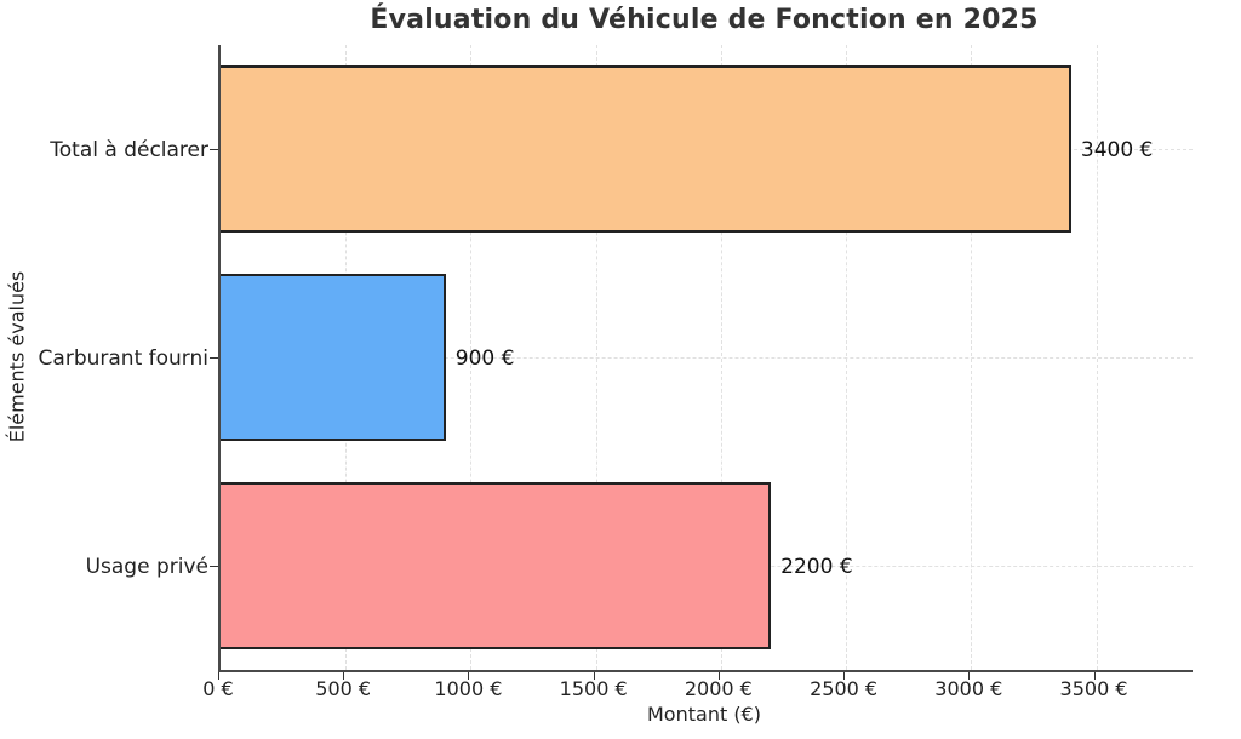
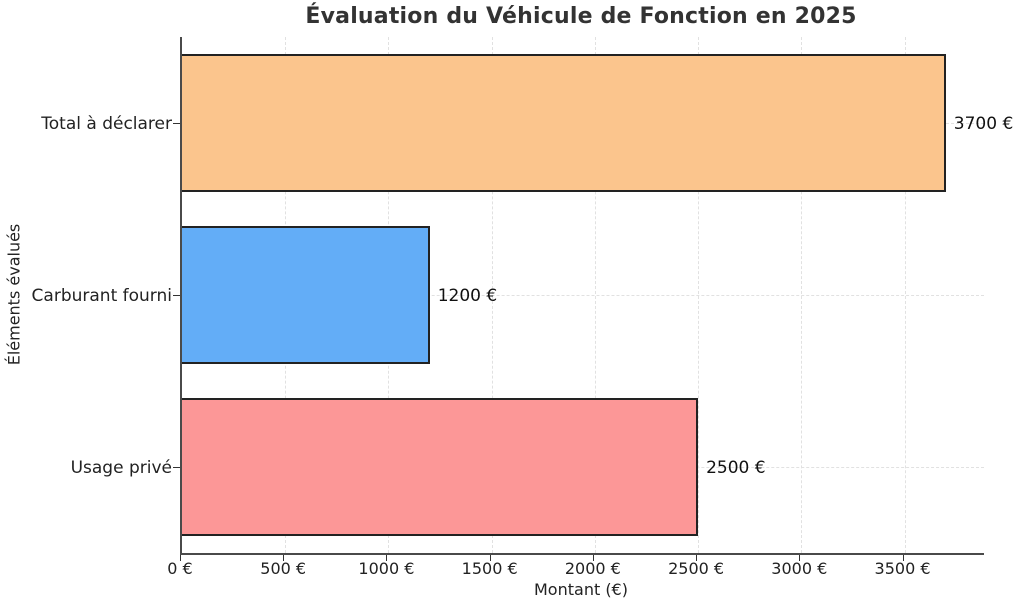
Total à déclarer: 3400 -> 3700
Carburant fourni: 900 -> 1200
Usage privé: 2200 -> 2500
